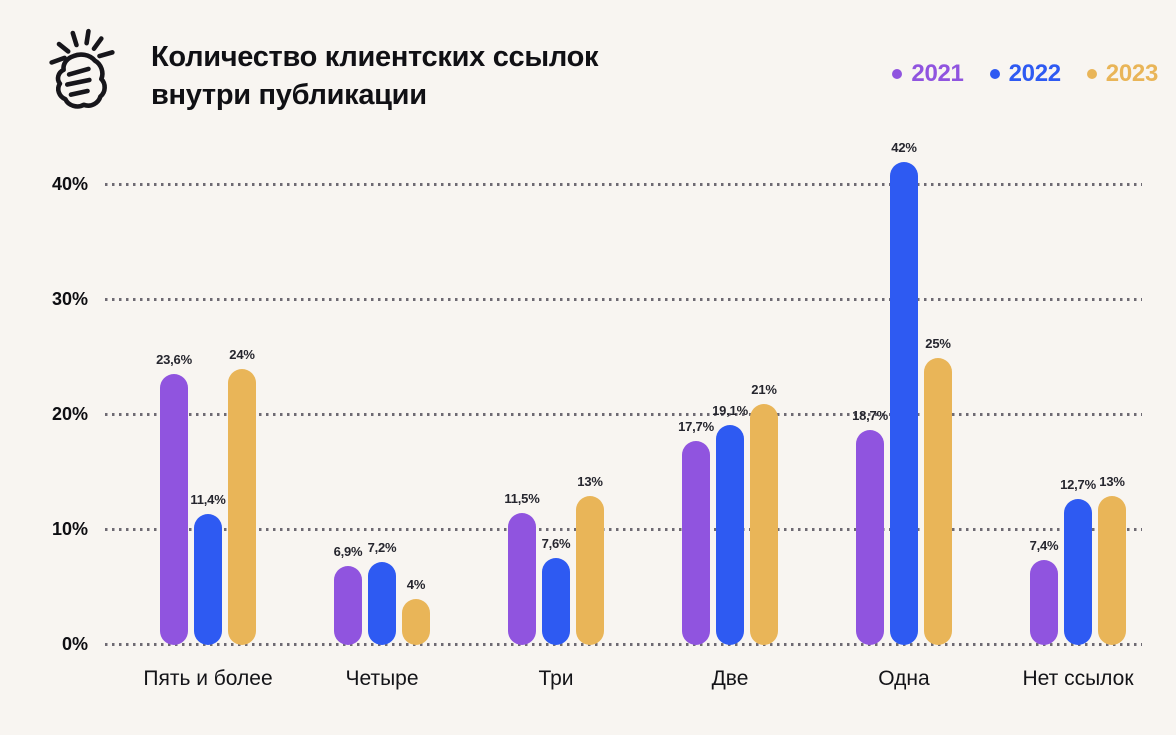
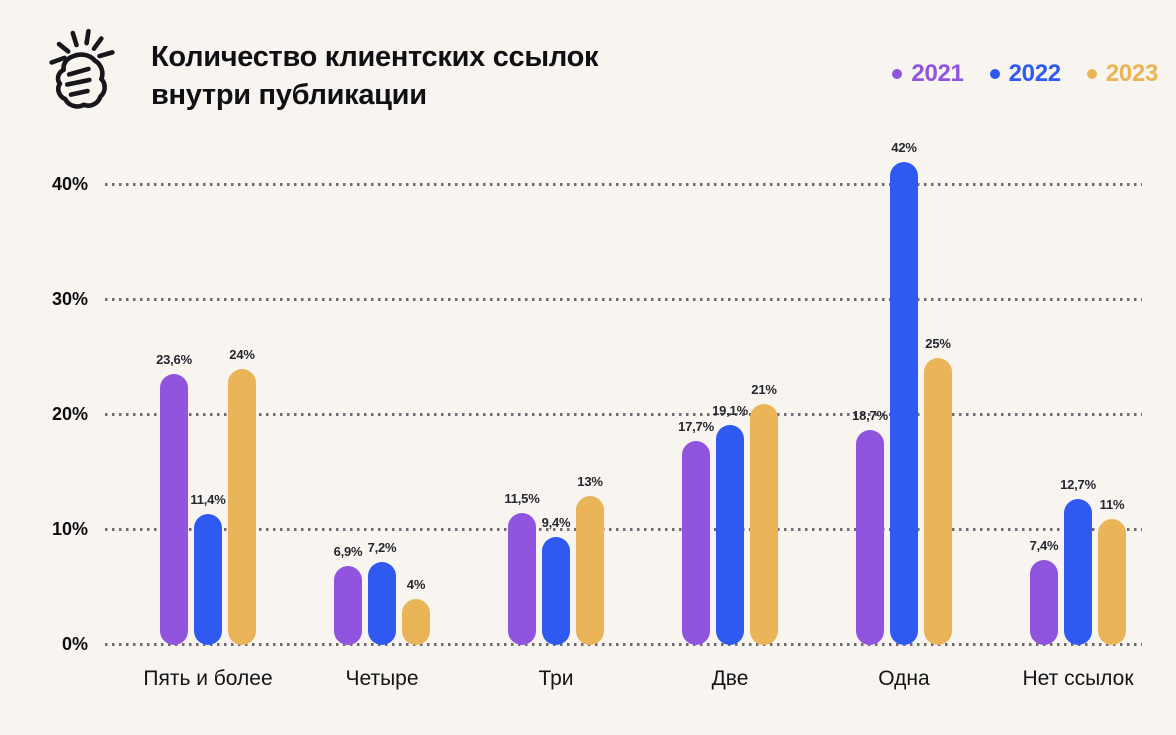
2022/Три: 7,6% -> 9,4%
2023/Нет ссылок: 13% -> 11%
